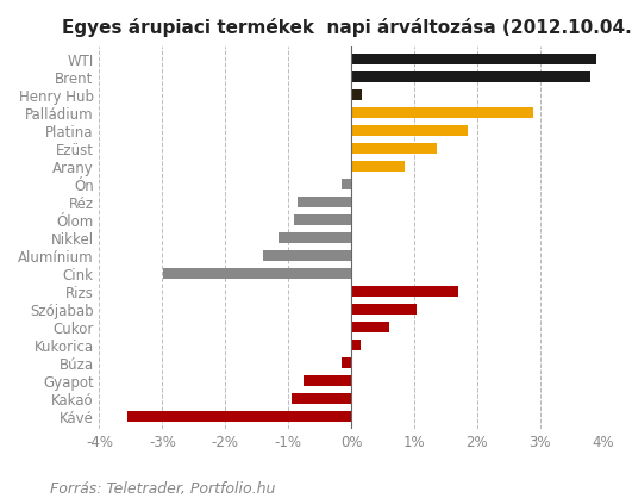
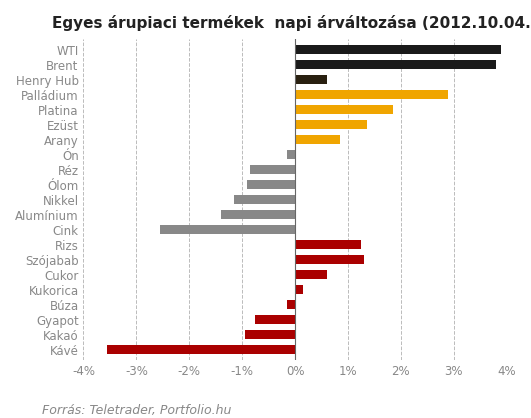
Henry Hub: 0.16% -> 0.60%
Cink: -2.98% -> -2.55%
Rizs: 1.70% -> 1.25%
Szójabab: 1.04% -> 1.30%
